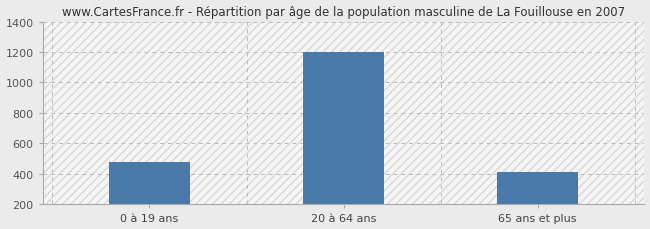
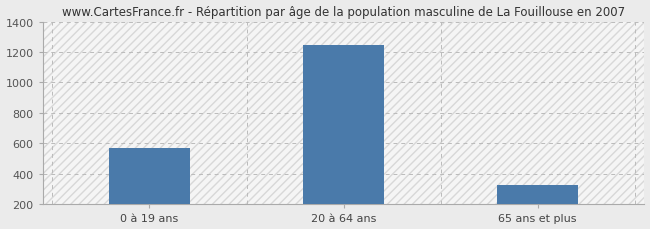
0 à 19 ans: 480 -> 570
20 à 64 ans: 1200 -> 1240
65 ans et plus: 410 -> 320
